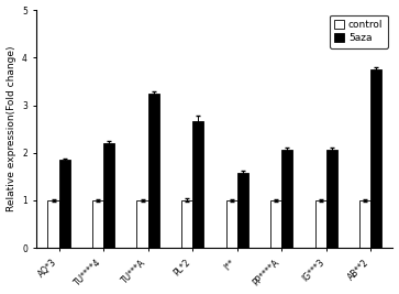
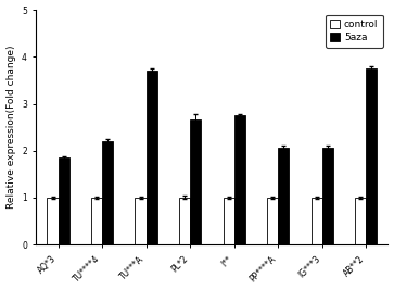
5aza/TU***A: 3.25 -> 3.70
5aza/I**: 1.58 -> 2.75
